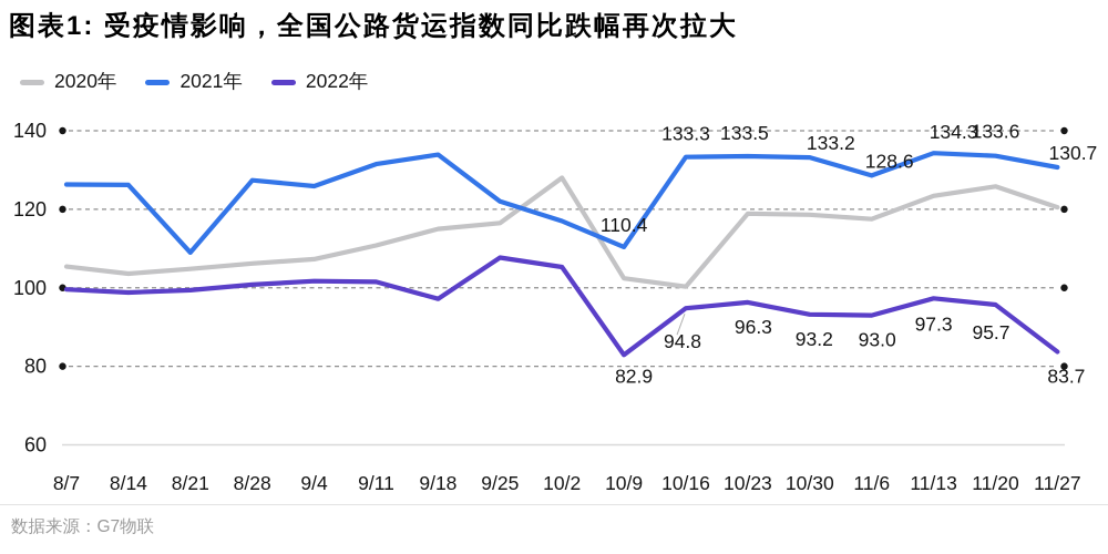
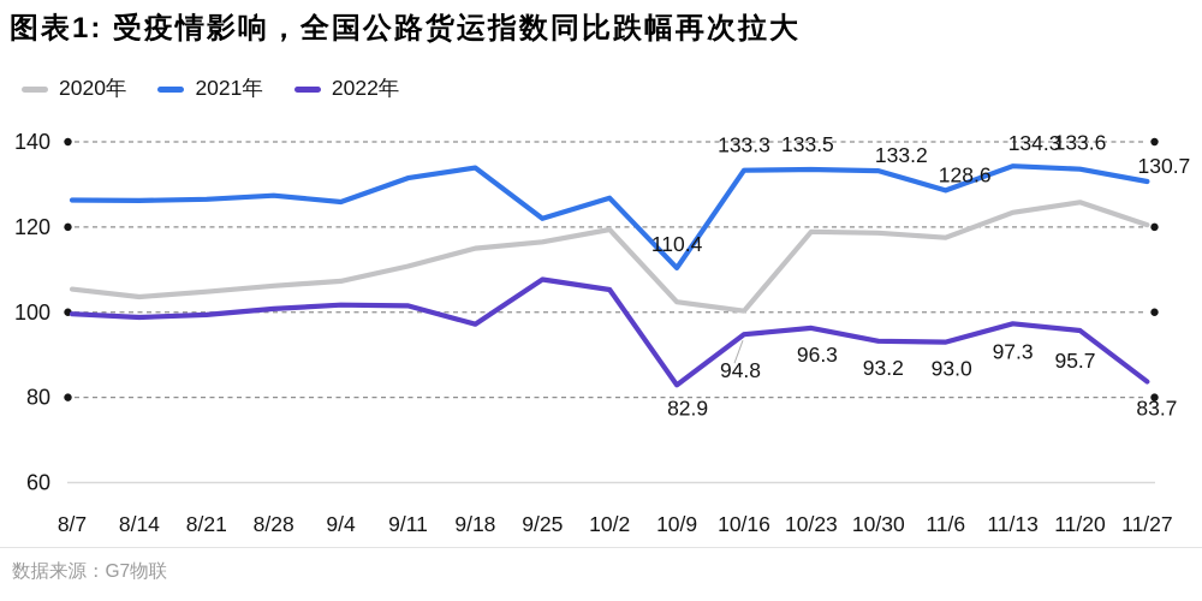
2021年/8/21: 109 -> 126
2020年/10/2: 128 -> 119
2021年/10/2: 117 -> 127
